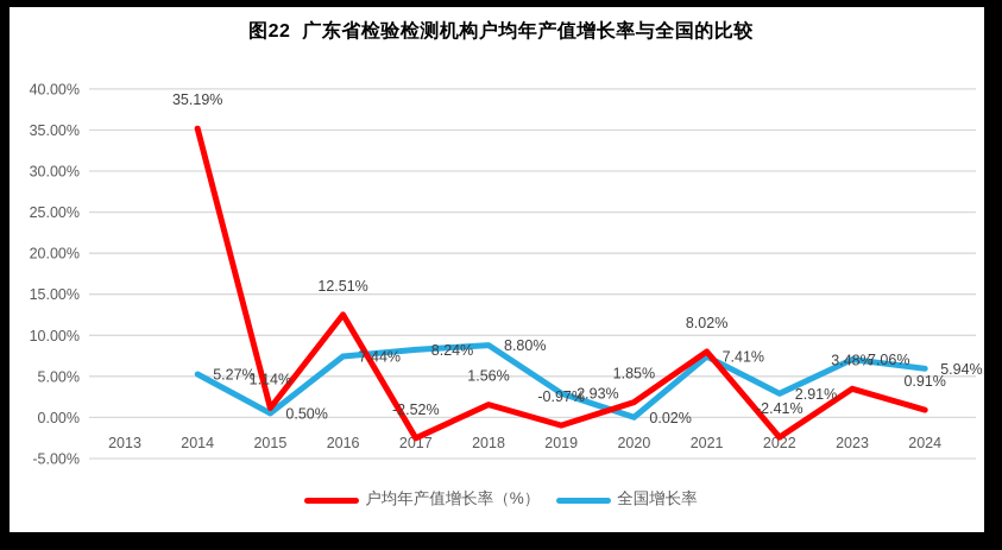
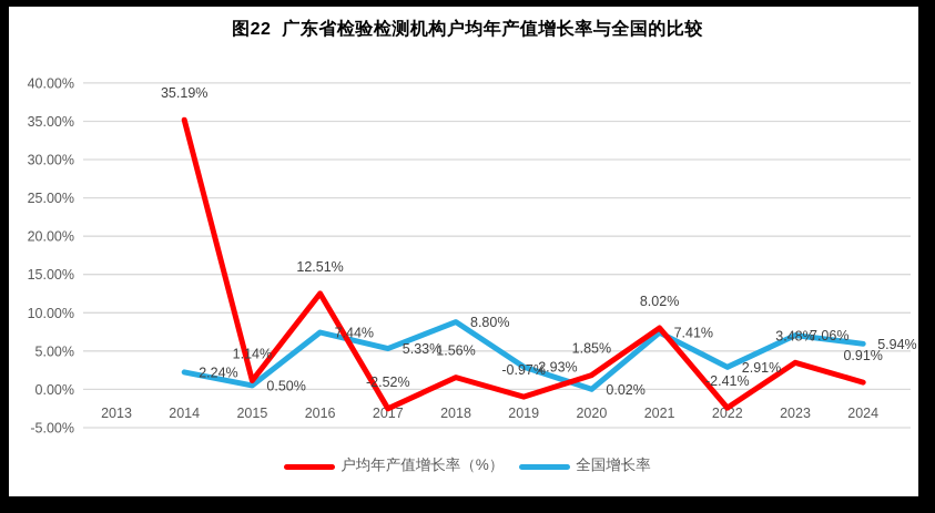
全国增长率/2014: 5.27% -> 2.24%
全国增长率/2017: 8.24% -> 5.33%
